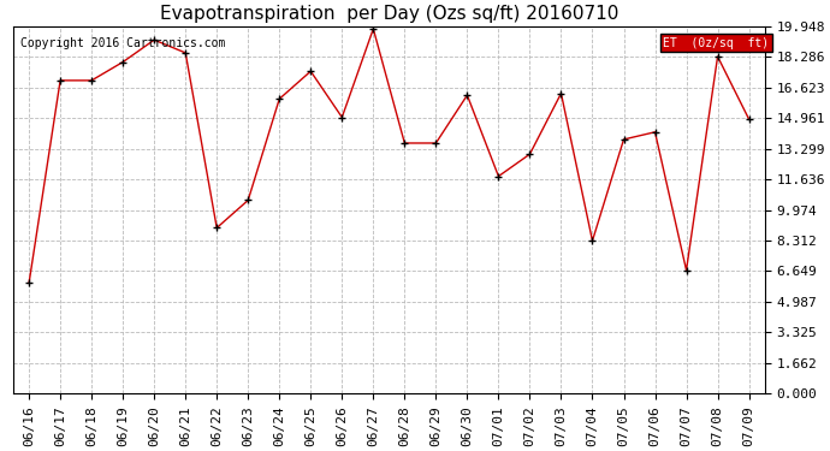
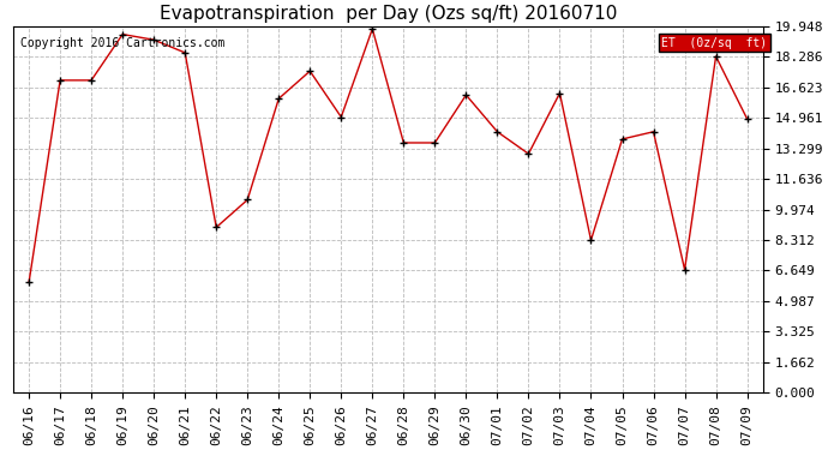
06/19: 18.0 -> 19.5
07/01: 11.8 -> 14.2
